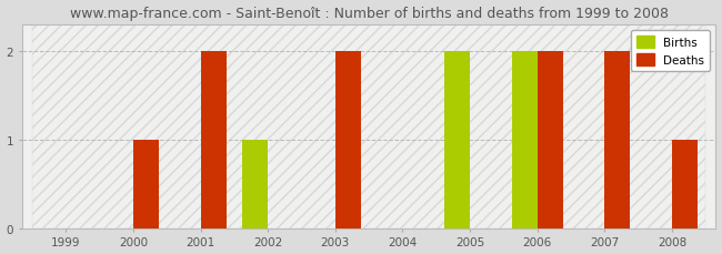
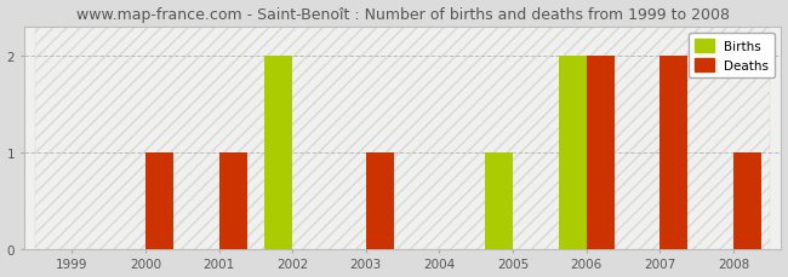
Deaths/2001: 2 -> 1
Births/2002: 1 -> 2
Deaths/2003: 2 -> 1
Births/2005: 2 -> 1
